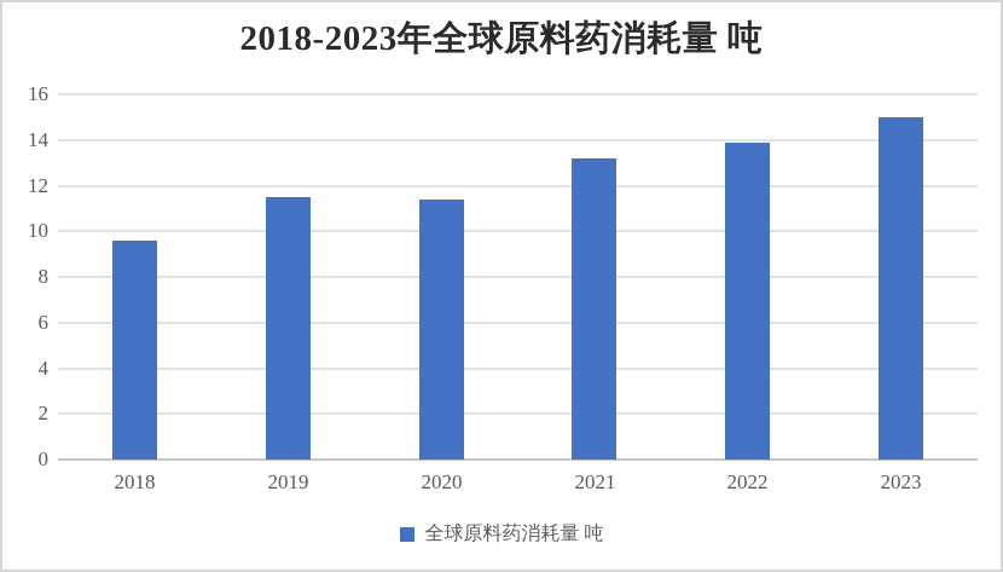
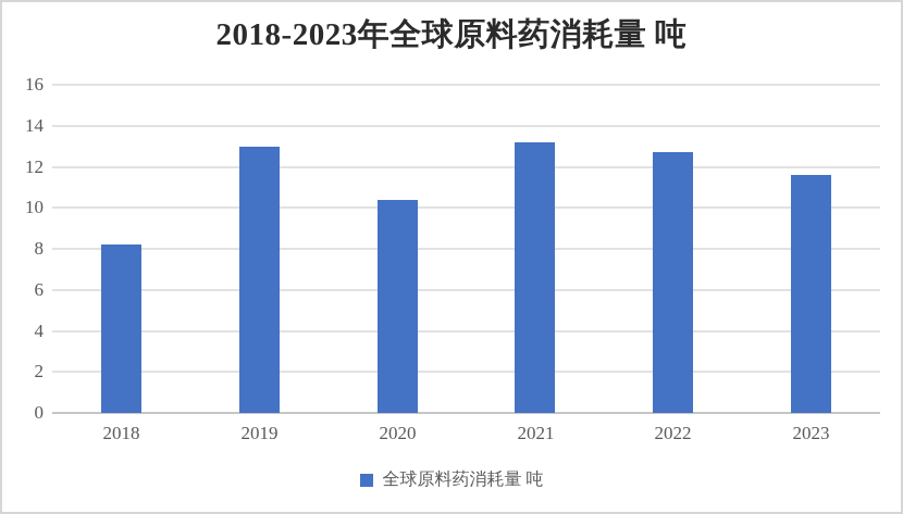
2018: 9.6 -> 8.2
2019: 11.5 -> 13.0
2020: 11.4 -> 10.4
2022: 13.9 -> 12.7
2023: 15.0 -> 11.6
